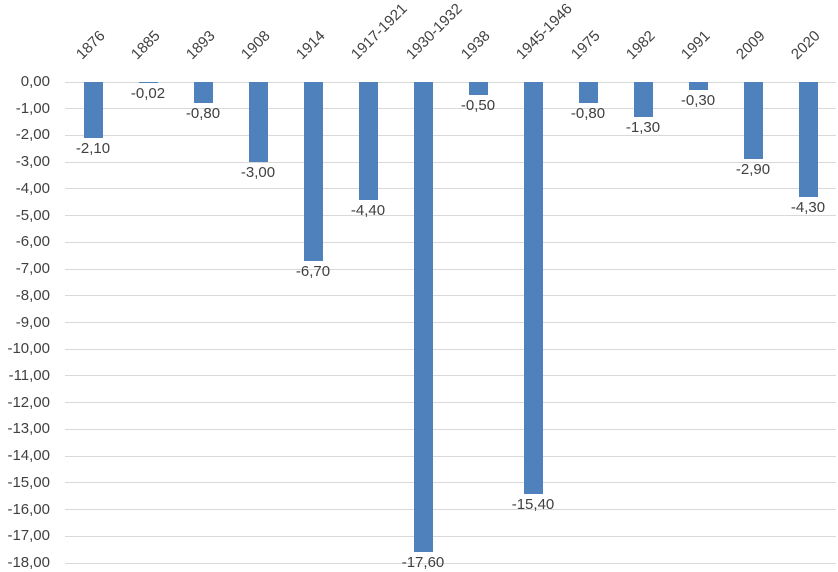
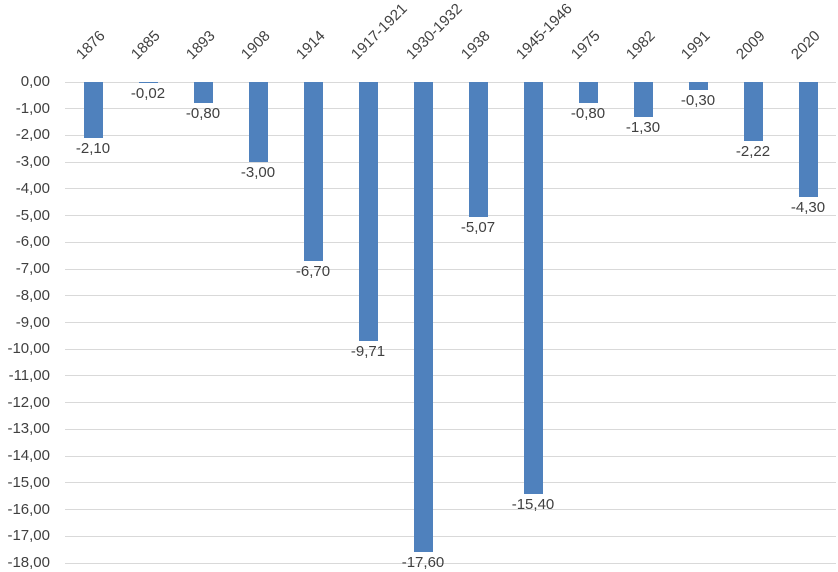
1917-1921: -4,40 -> -9,71
1938: -0,50 -> -5,07
2009: -2,90 -> -2,22
